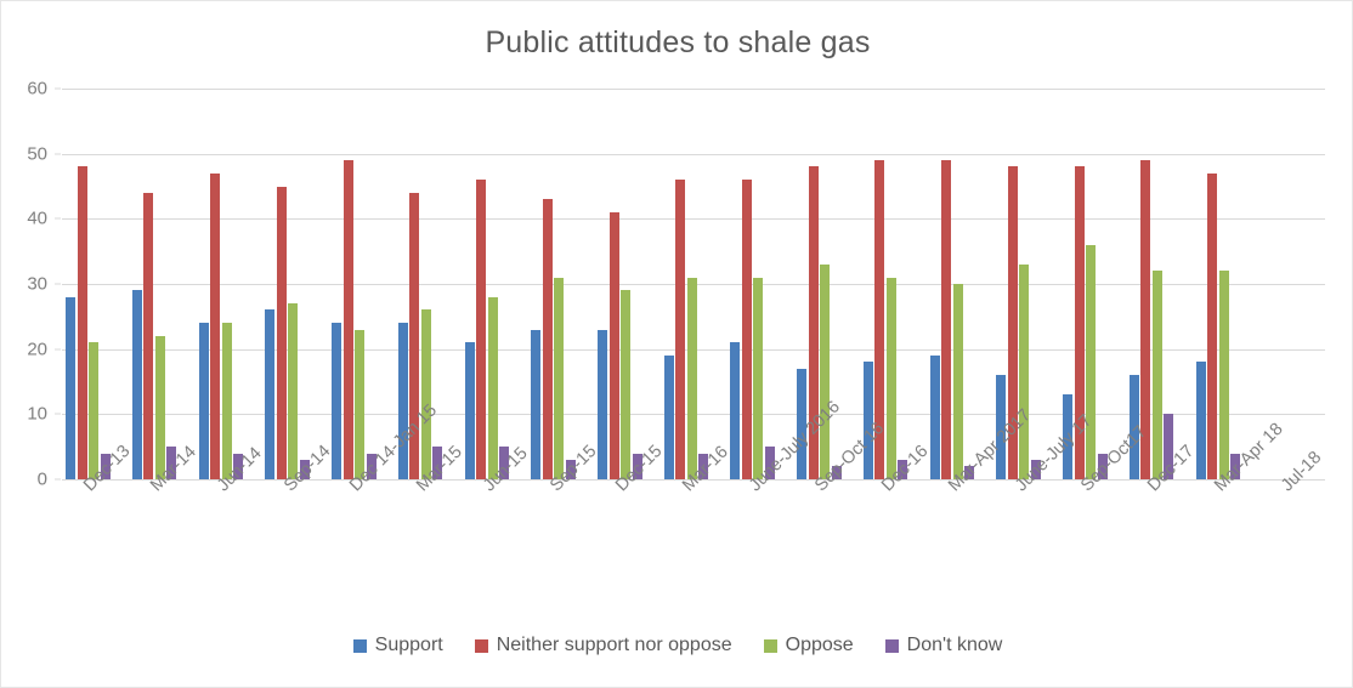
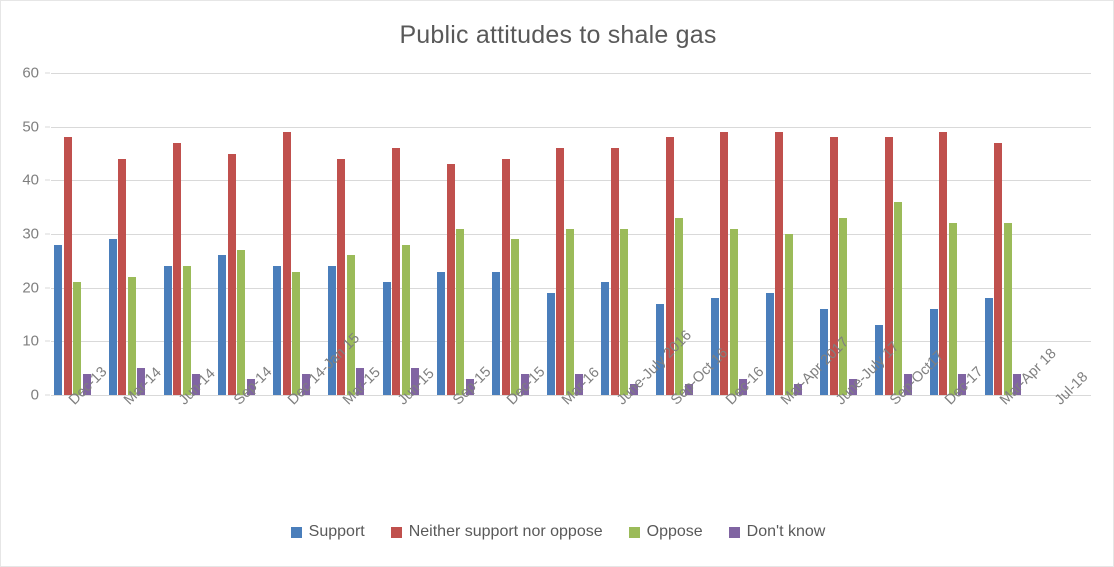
Neither support nor oppose/Dec-15: 41 -> 44
Don't know/June-July 2016: 5 -> 2
Don't know/Dec-17: 10 -> 4
